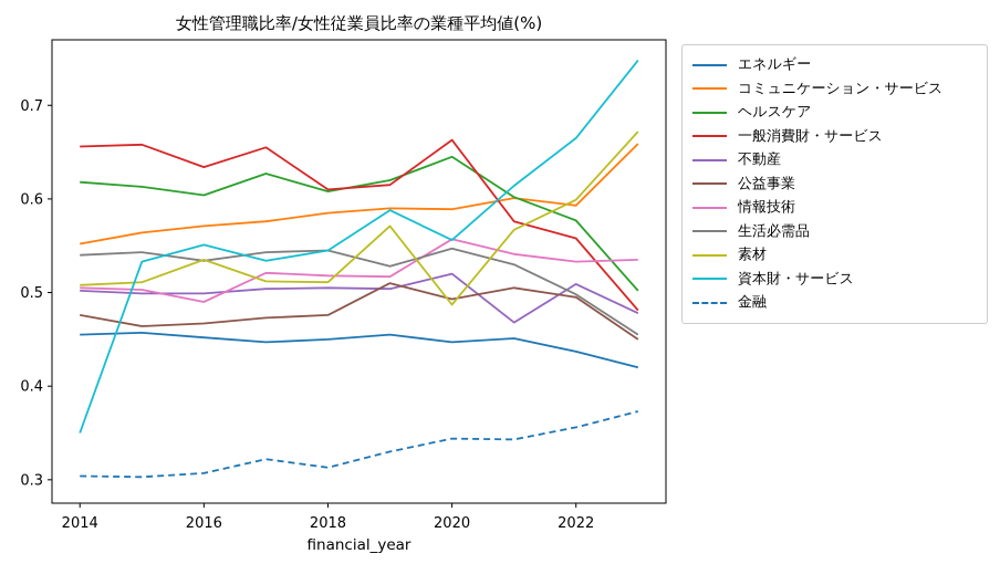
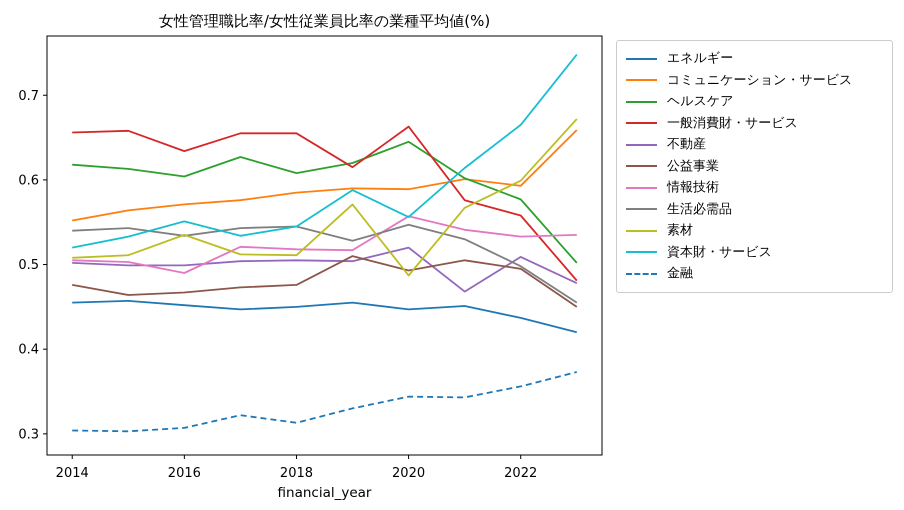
資本財・サービス/2014: 0.35 -> 0.52
一般消費財・サービス/2018: 0.61 -> 0.66
